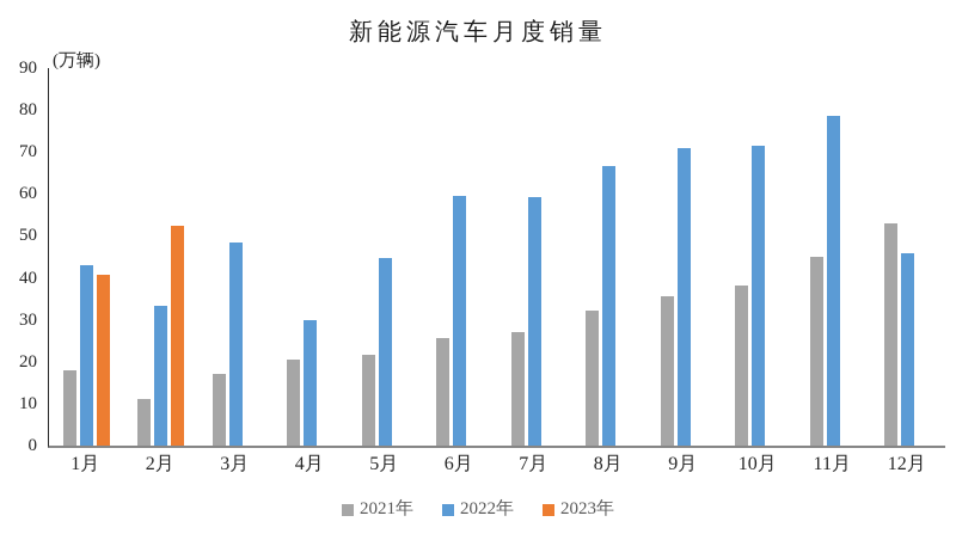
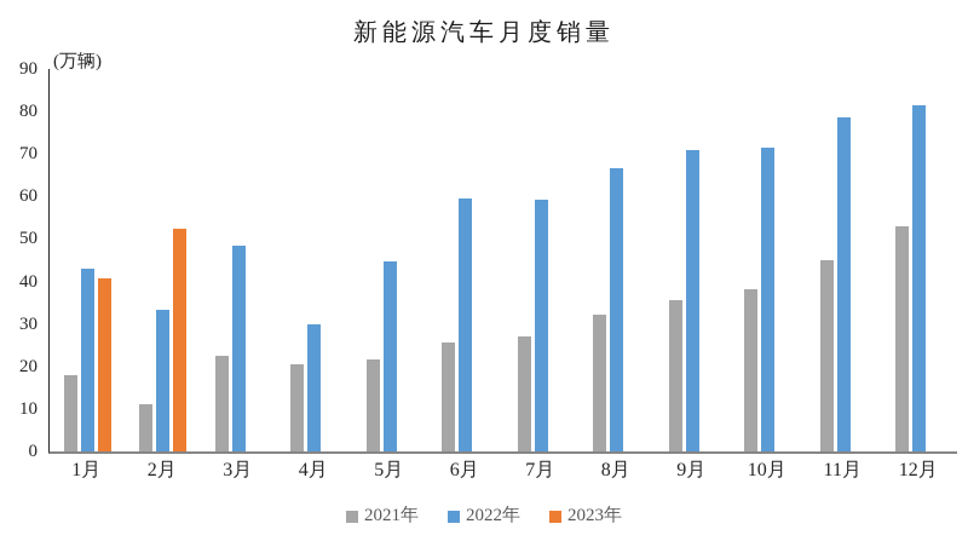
2021年/3月: 17 -> 23
2022年/12月: 46 -> 81
